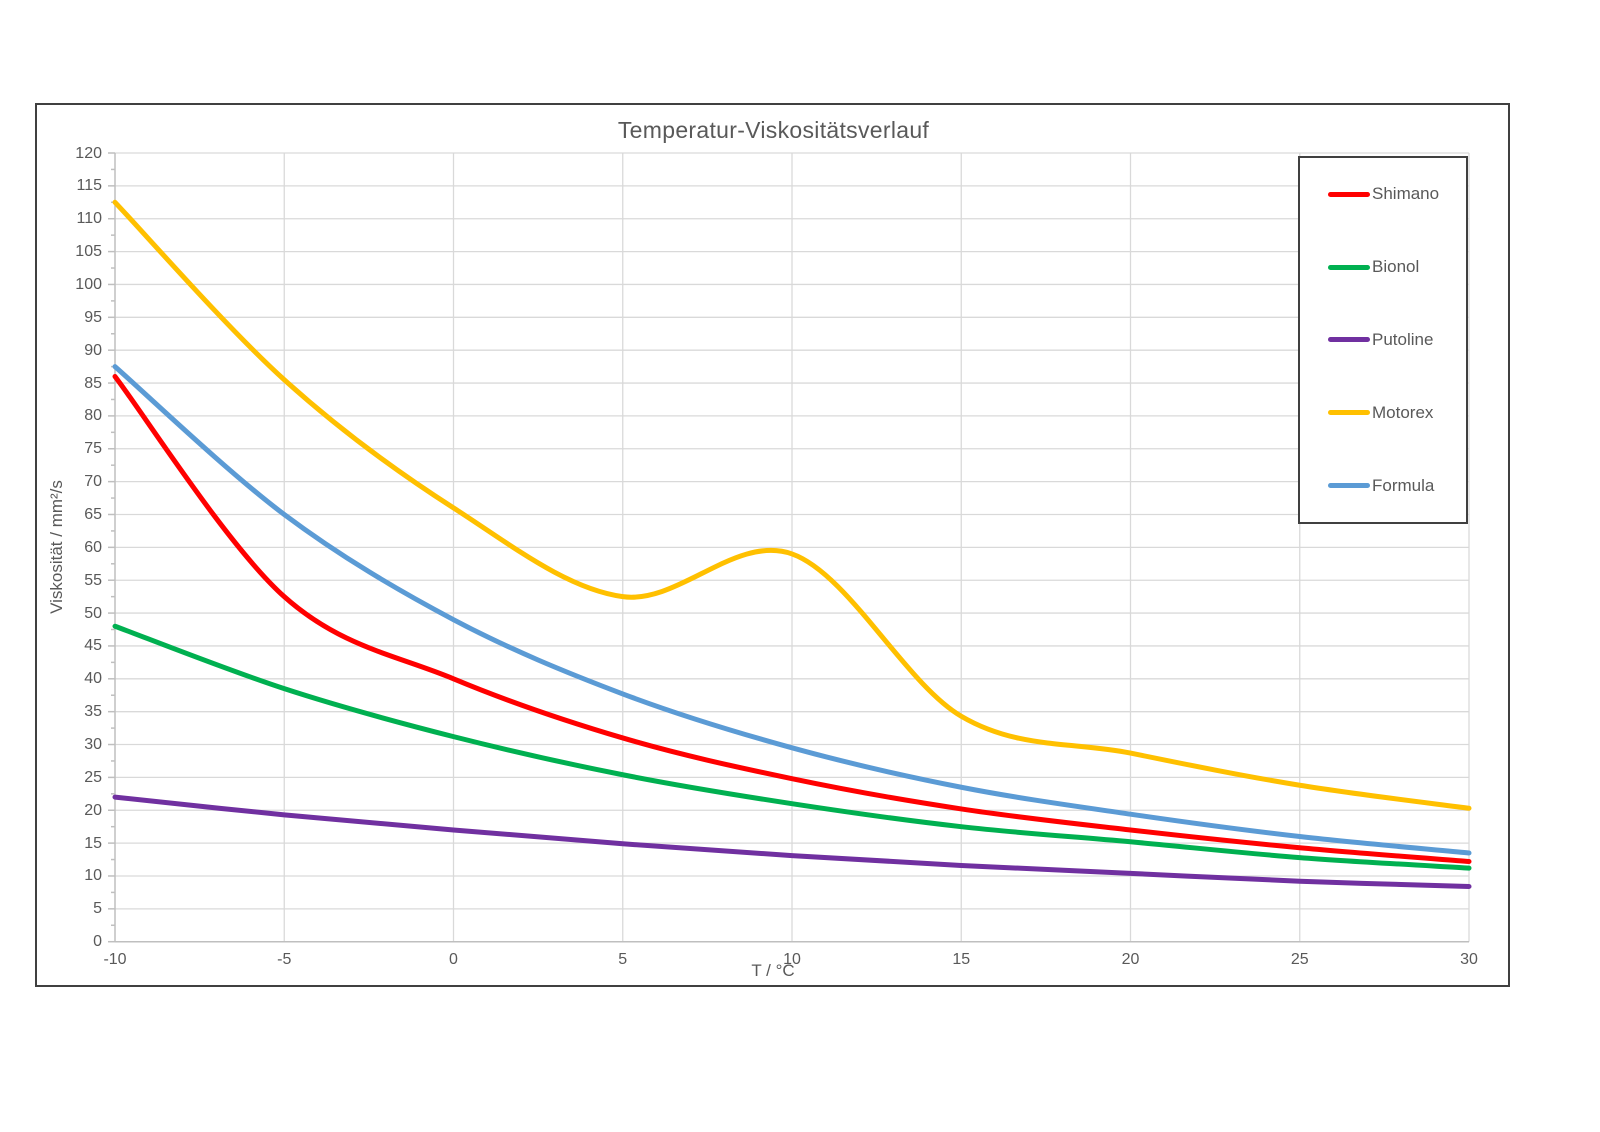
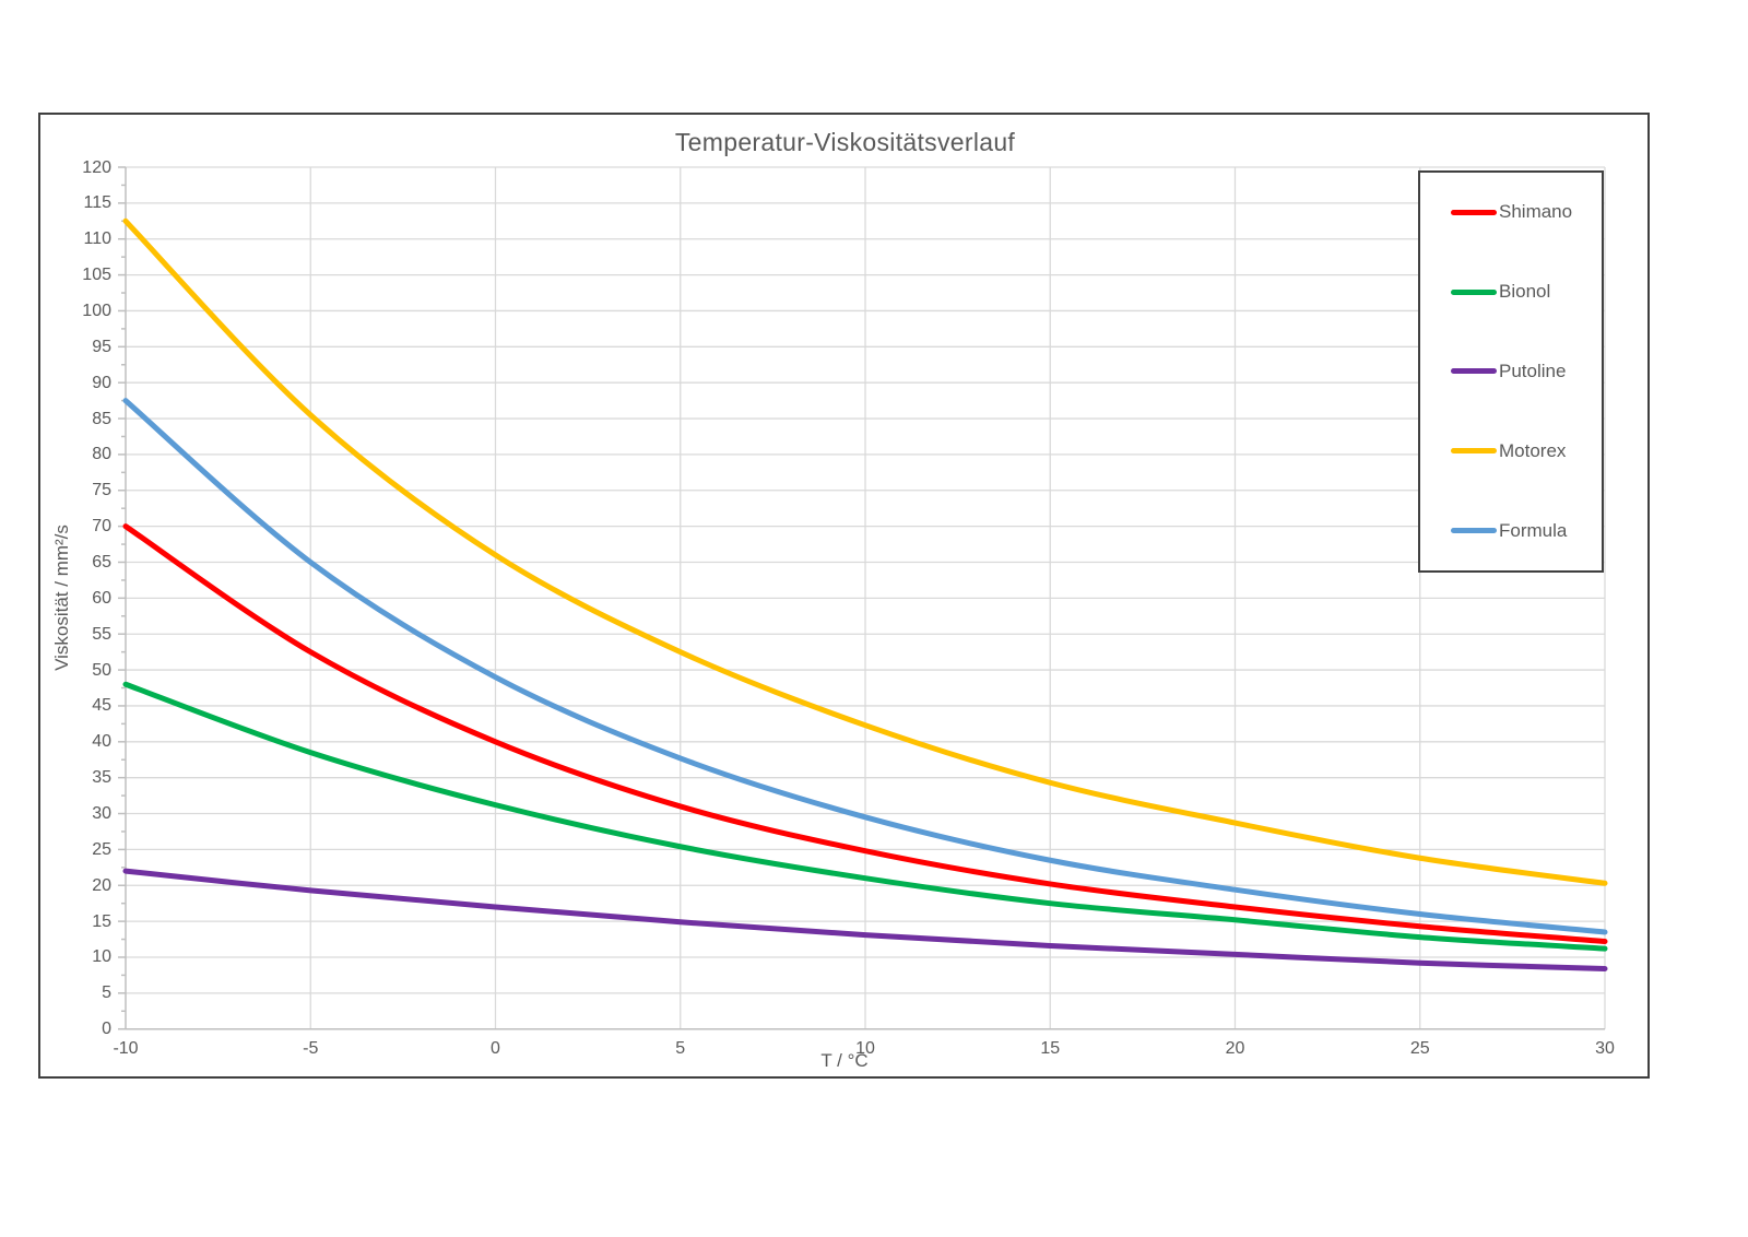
Shimano/-10: 86 -> 70
Motorex/10: 59 -> 42
